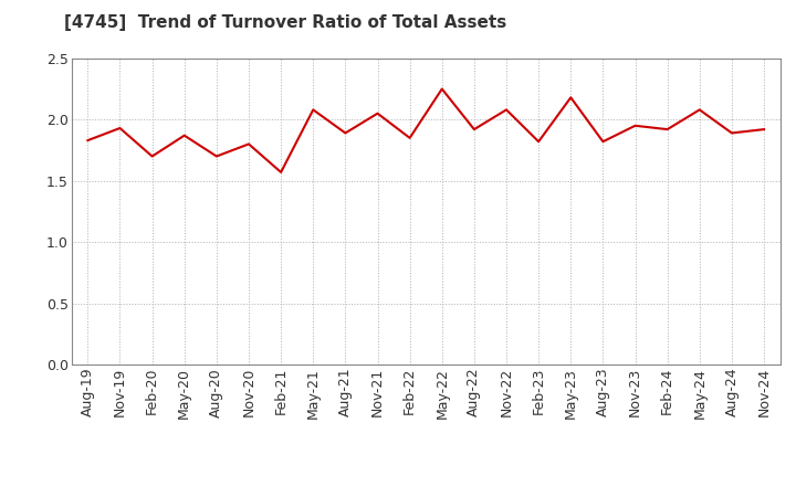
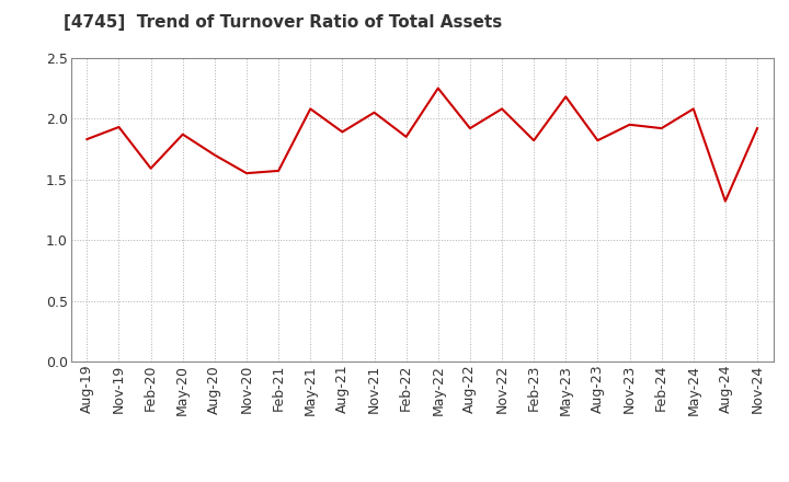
Feb-20: 1.70 -> 1.59
Nov-20: 1.80 -> 1.55
Aug-24: 1.89 -> 1.32
